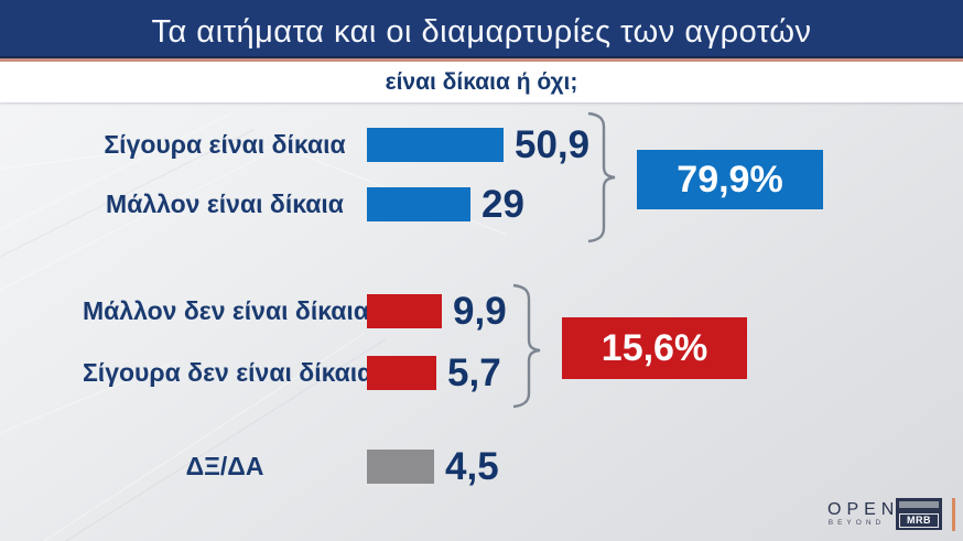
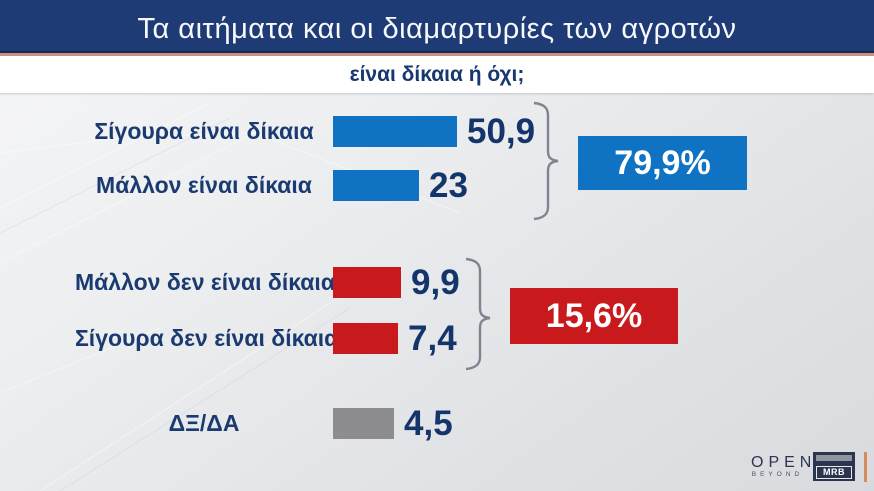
Μάλλον είναι δίκαια: 29 -> 23
Σίγουρα δεν είναι δίκαια: 5,7 -> 7,4
